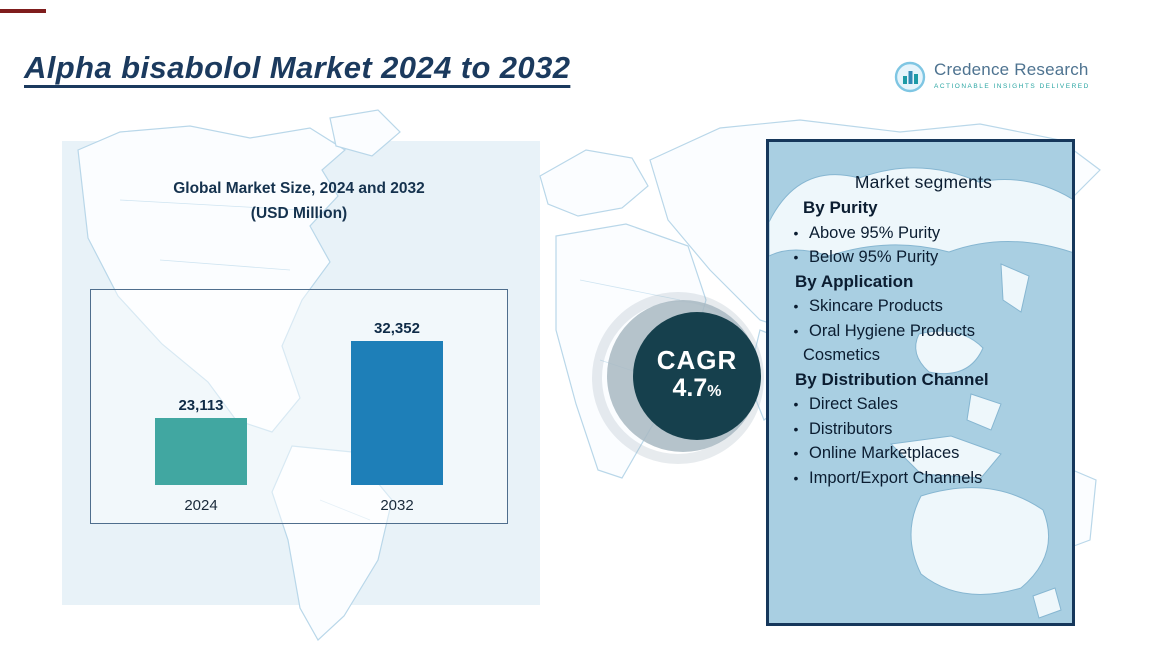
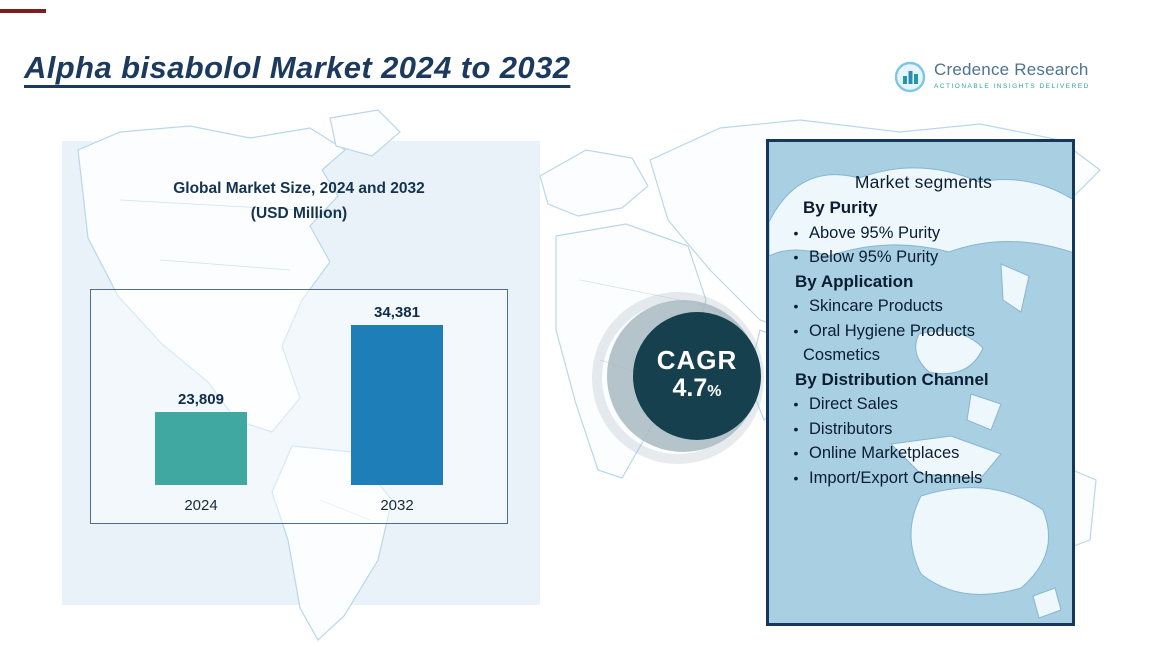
2024: 23,113 -> 23,809
2032: 32,352 -> 34,381
